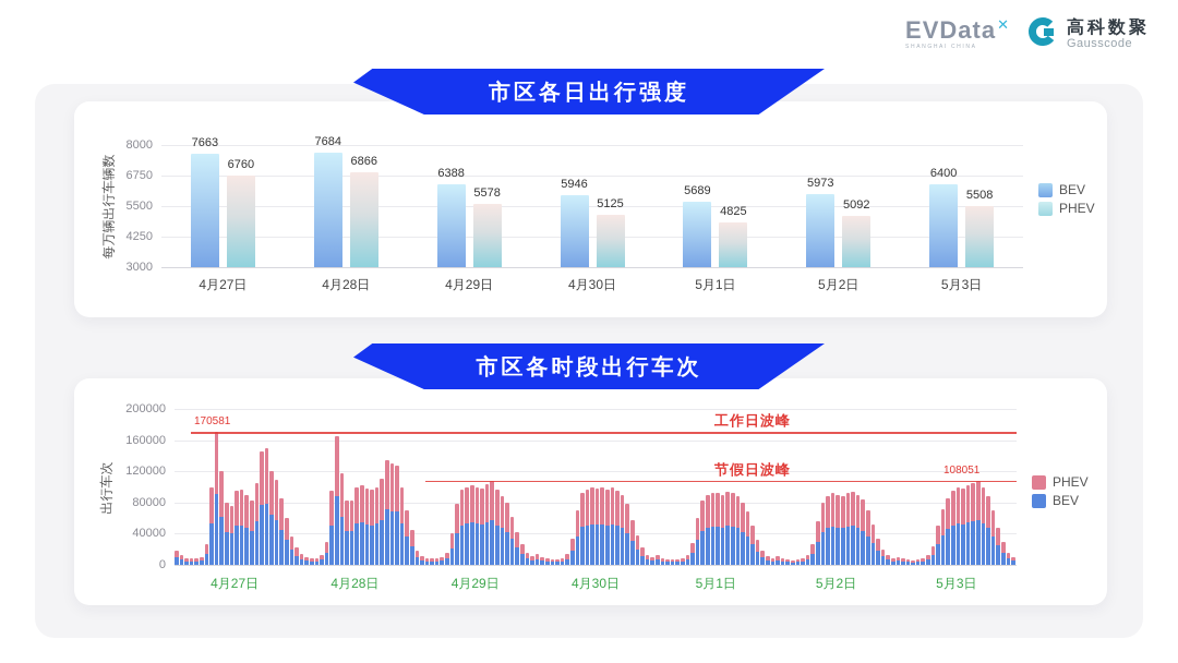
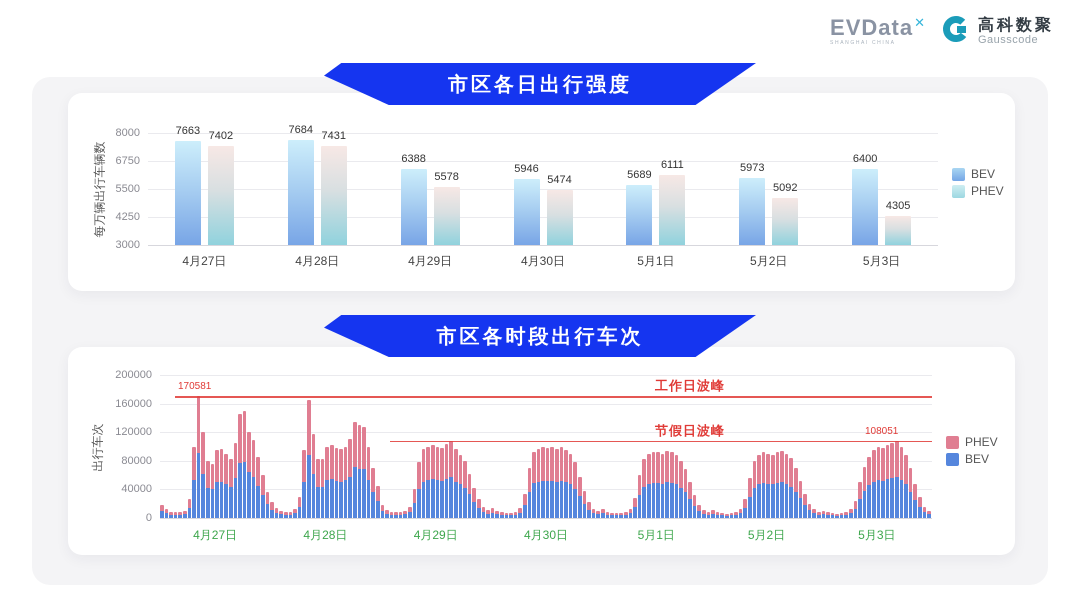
市区各日出行强度/PHEV/4月27日: 6760 -> 7402
市区各日出行强度/PHEV/4月28日: 6866 -> 7431
市区各日出行强度/PHEV/4月30日: 5125 -> 5474
市区各日出行强度/PHEV/5月1日: 4825 -> 6111
市区各日出行强度/PHEV/5月3日: 5508 -> 4305
